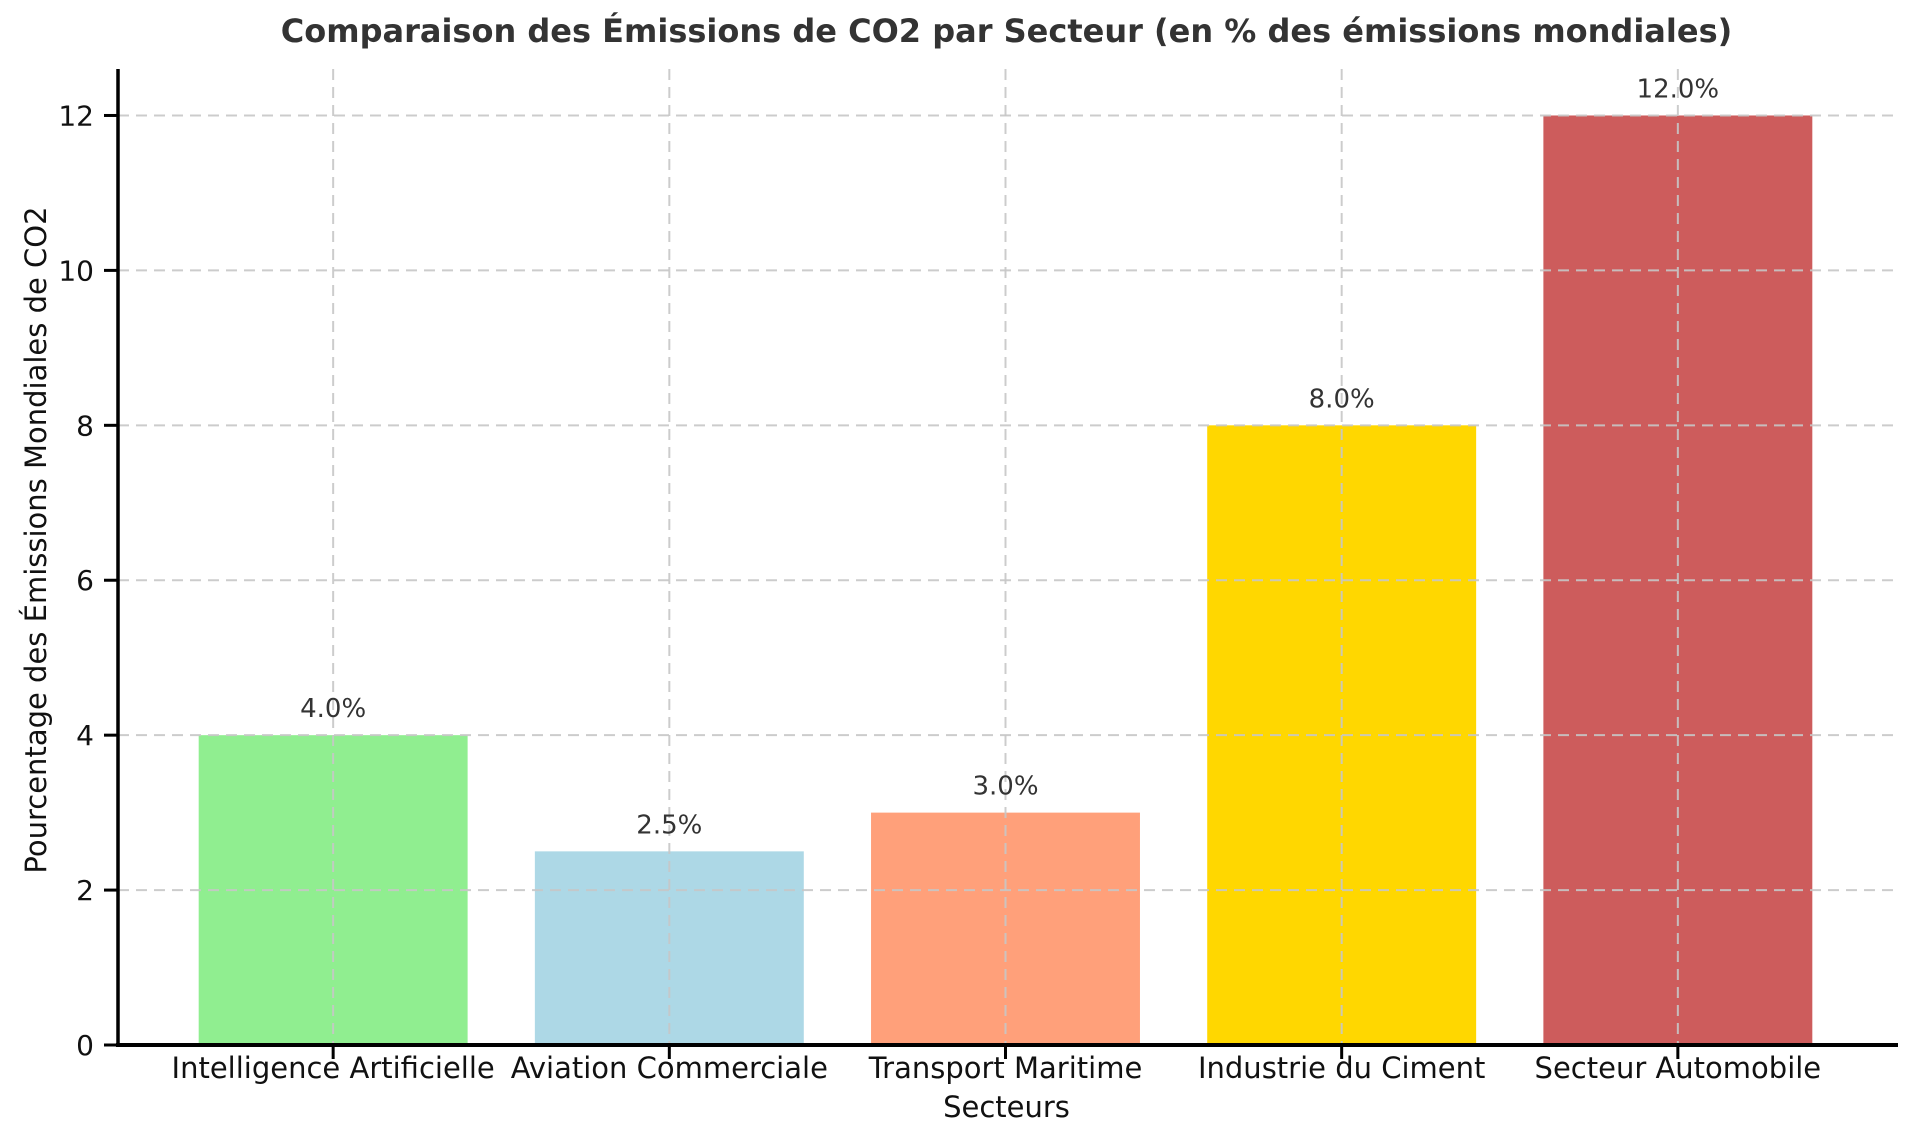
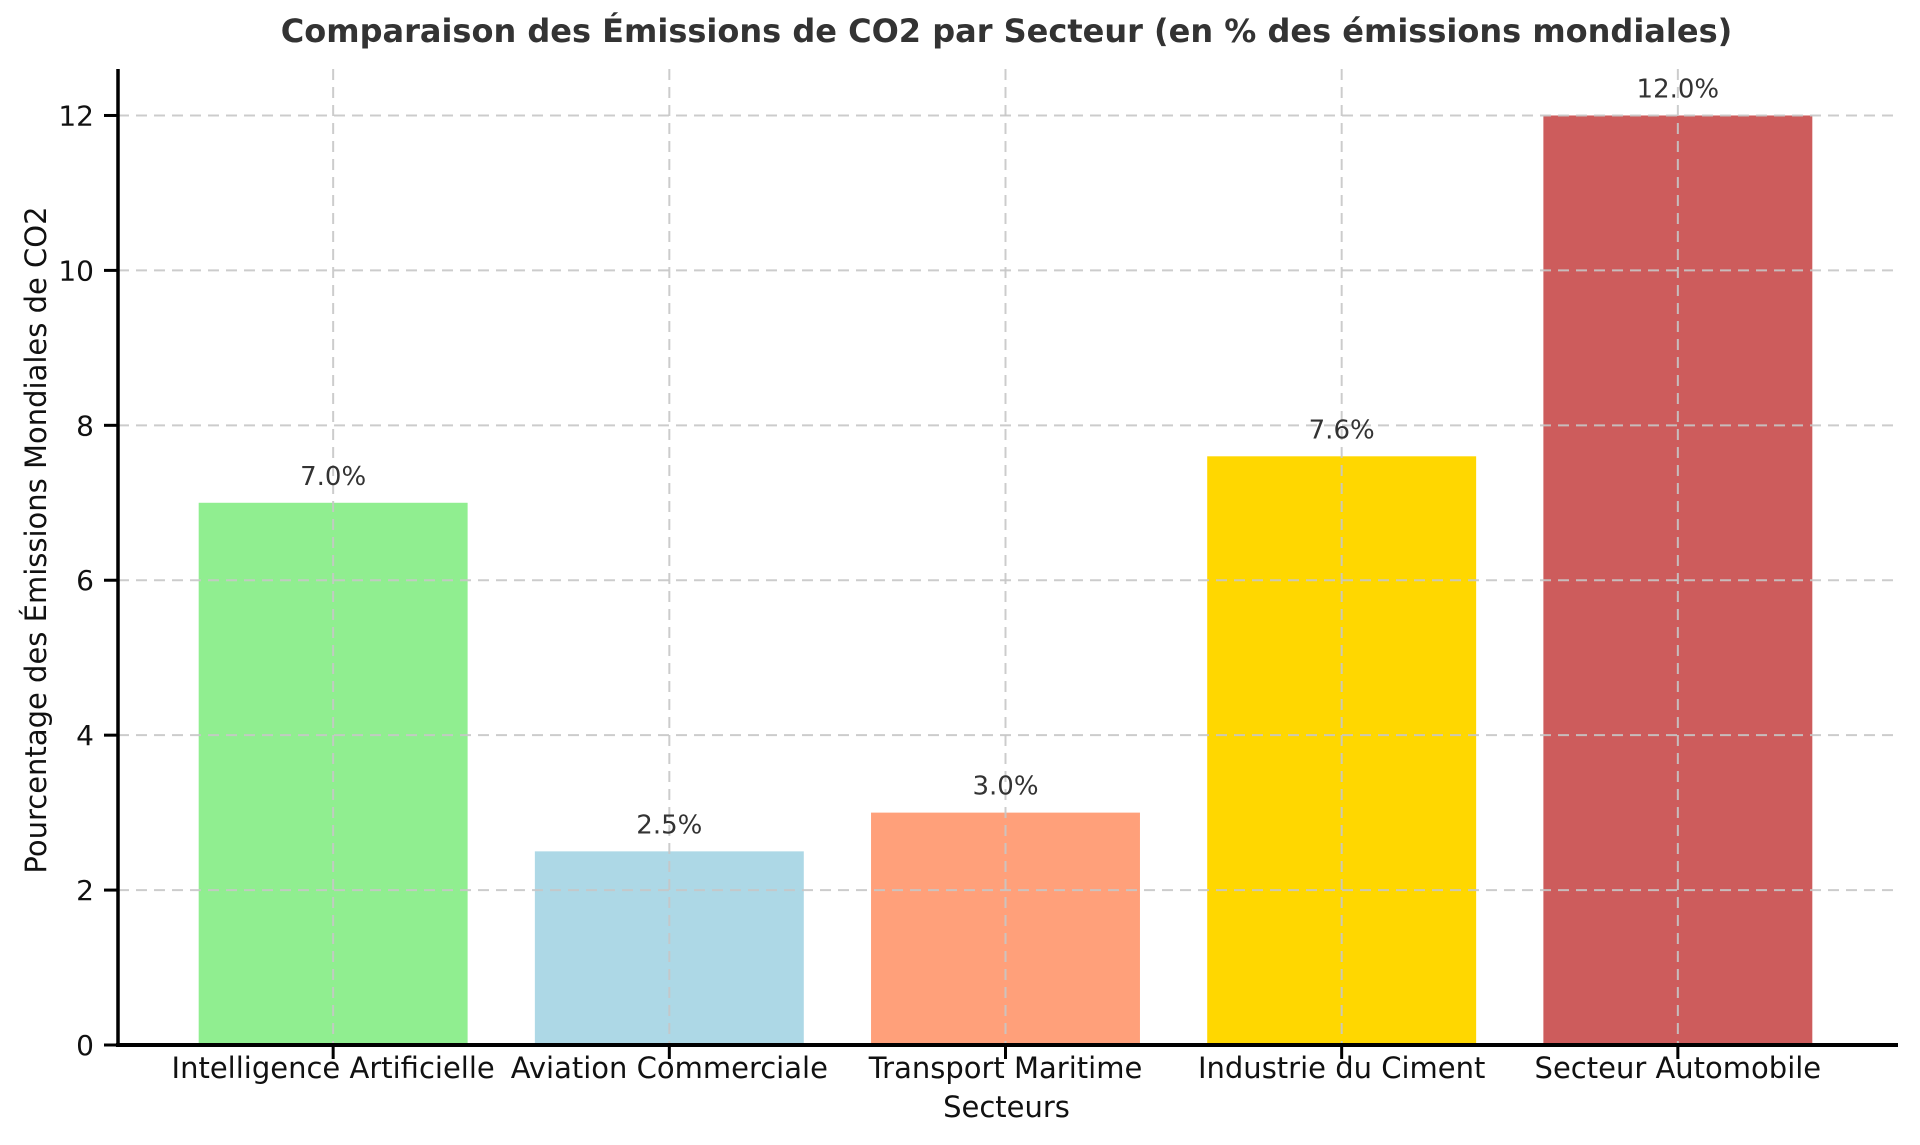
Intelligence Artificielle: 4.0% -> 7.0%
Industrie du Ciment: 8.0% -> 7.6%
